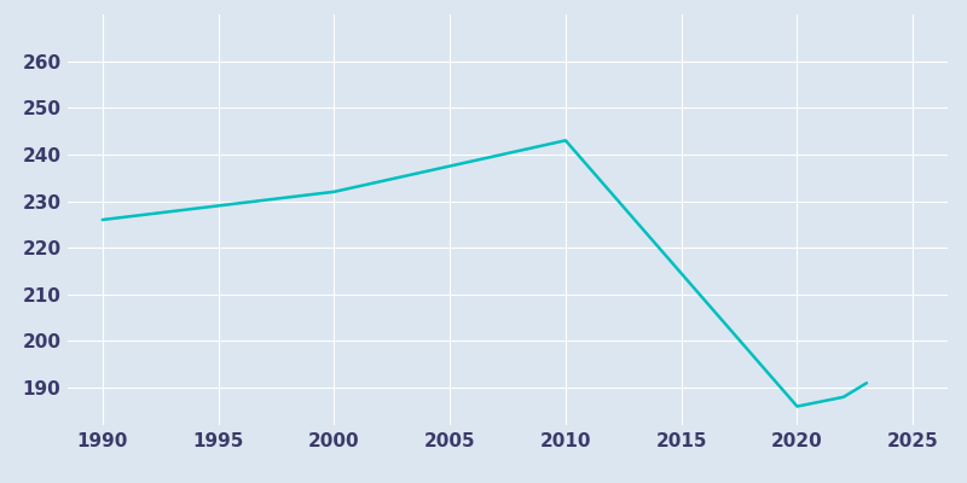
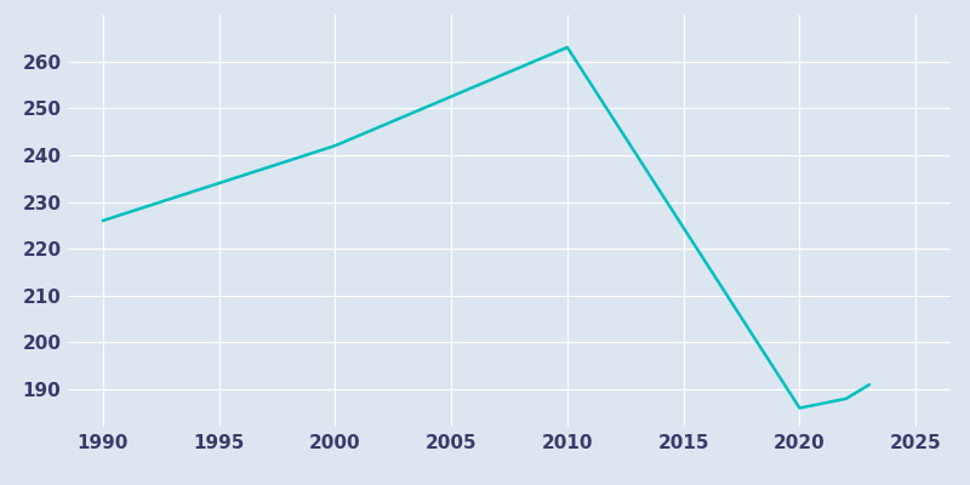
2000: 232 -> 242
2010: 243 -> 263
